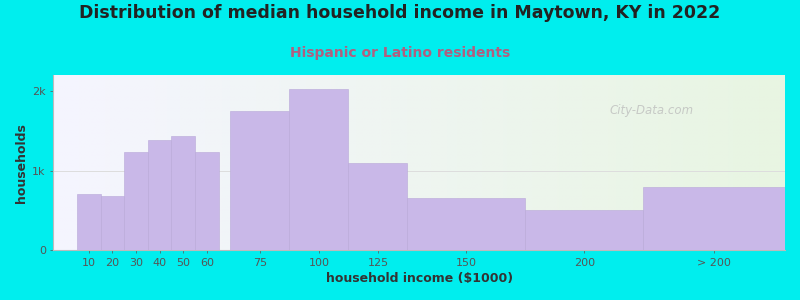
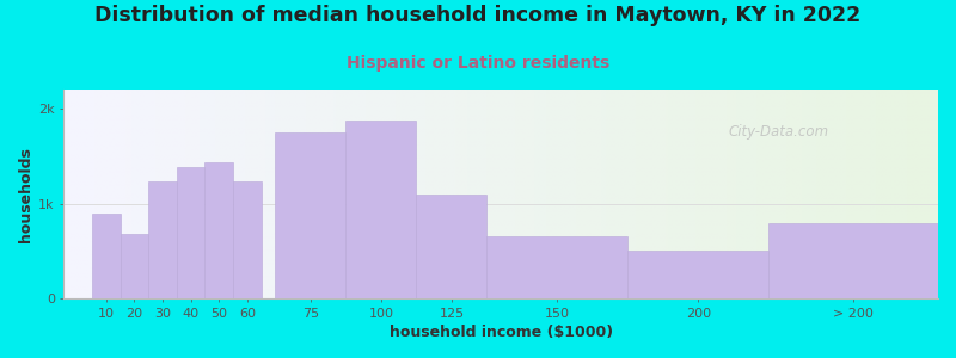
10: 0.70k -> 0.90k
100: 2.02k -> 1.87k
